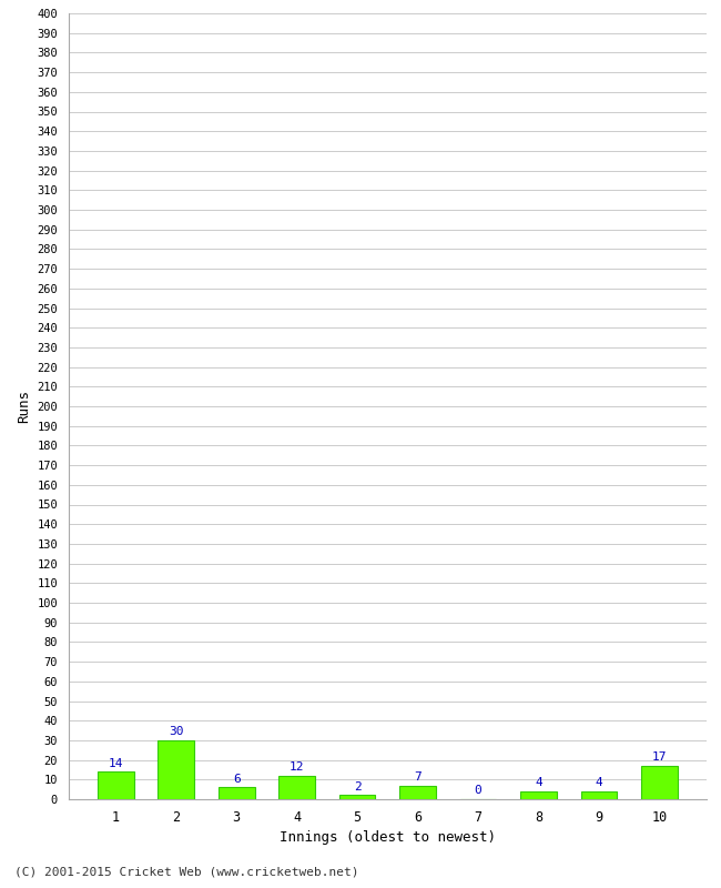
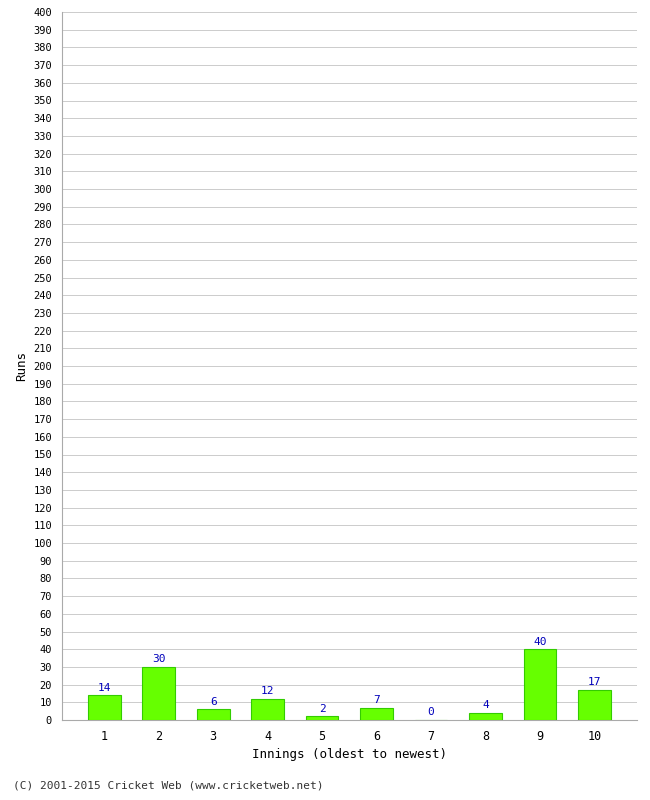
9: 4 -> 40
